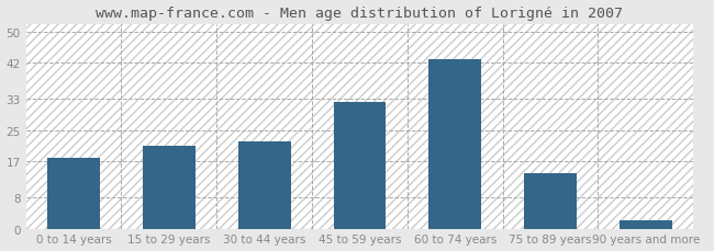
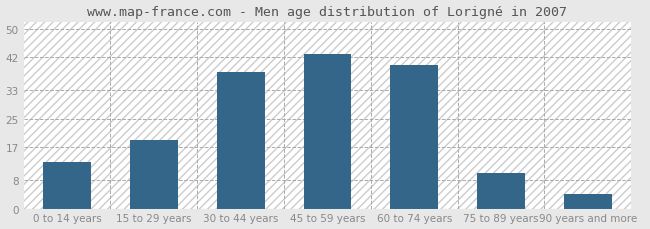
0 to 14 years: 18 -> 13
15 to 29 years: 21 -> 19
30 to 44 years: 22 -> 38
45 to 59 years: 32 -> 43
60 to 74 years: 43 -> 40
75 to 89 years: 14 -> 10
90 years and more: 2 -> 4
